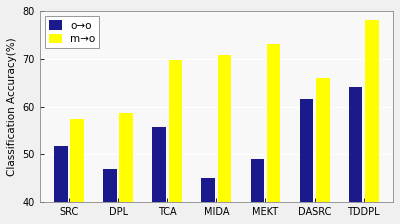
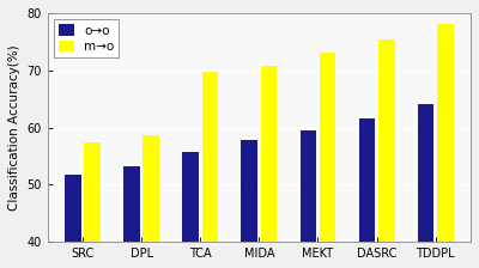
o→o/DPL: 47.0 -> 53.2
o→o/MIDA: 45.0 -> 57.8
o→o/MEKT: 49.0 -> 59.5
m→o/DASRC: 66.0 -> 75.3
